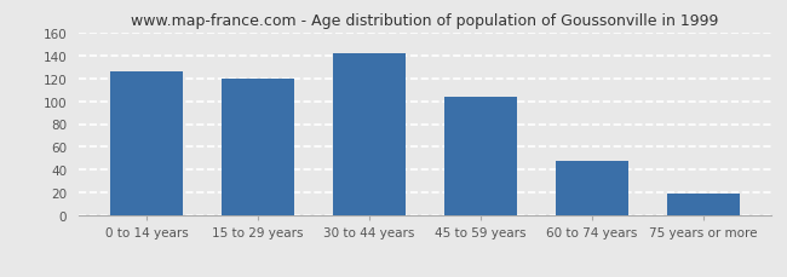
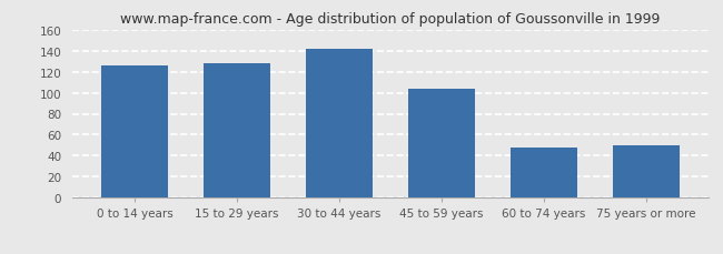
15 to 29 years: 120 -> 128
75 years or more: 19 -> 50
